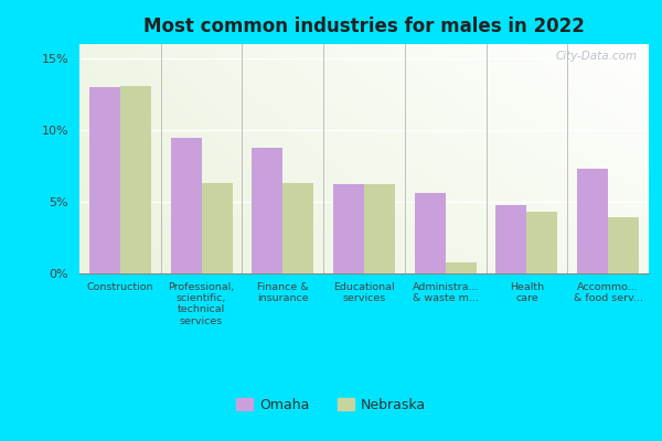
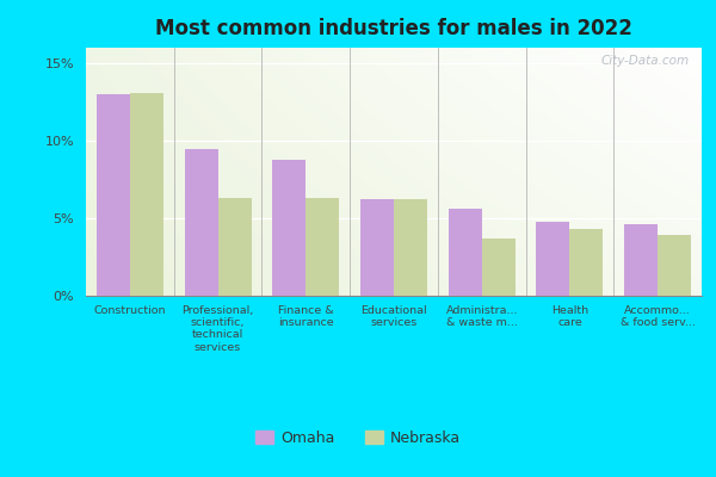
Nebraska/Administra... & waste m...: 0.8% -> 3.7%
Omaha/Accommo... & food serv...: 7.3% -> 4.6%
